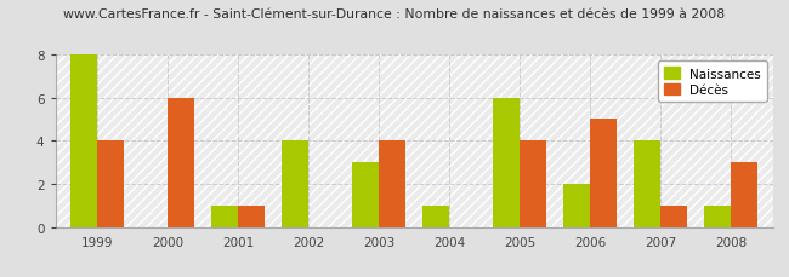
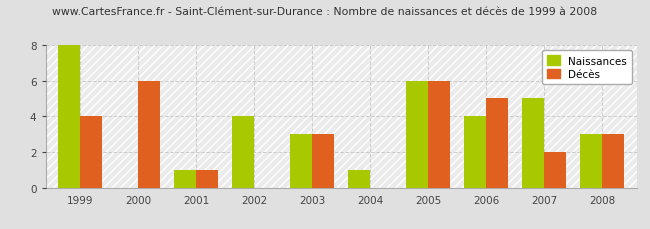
Décès/2003: 4 -> 3
Décès/2005: 4 -> 6
Naissances/2006: 2 -> 4
Naissances/2007: 4 -> 5
Décès/2007: 1 -> 2
Naissances/2008: 1 -> 3
